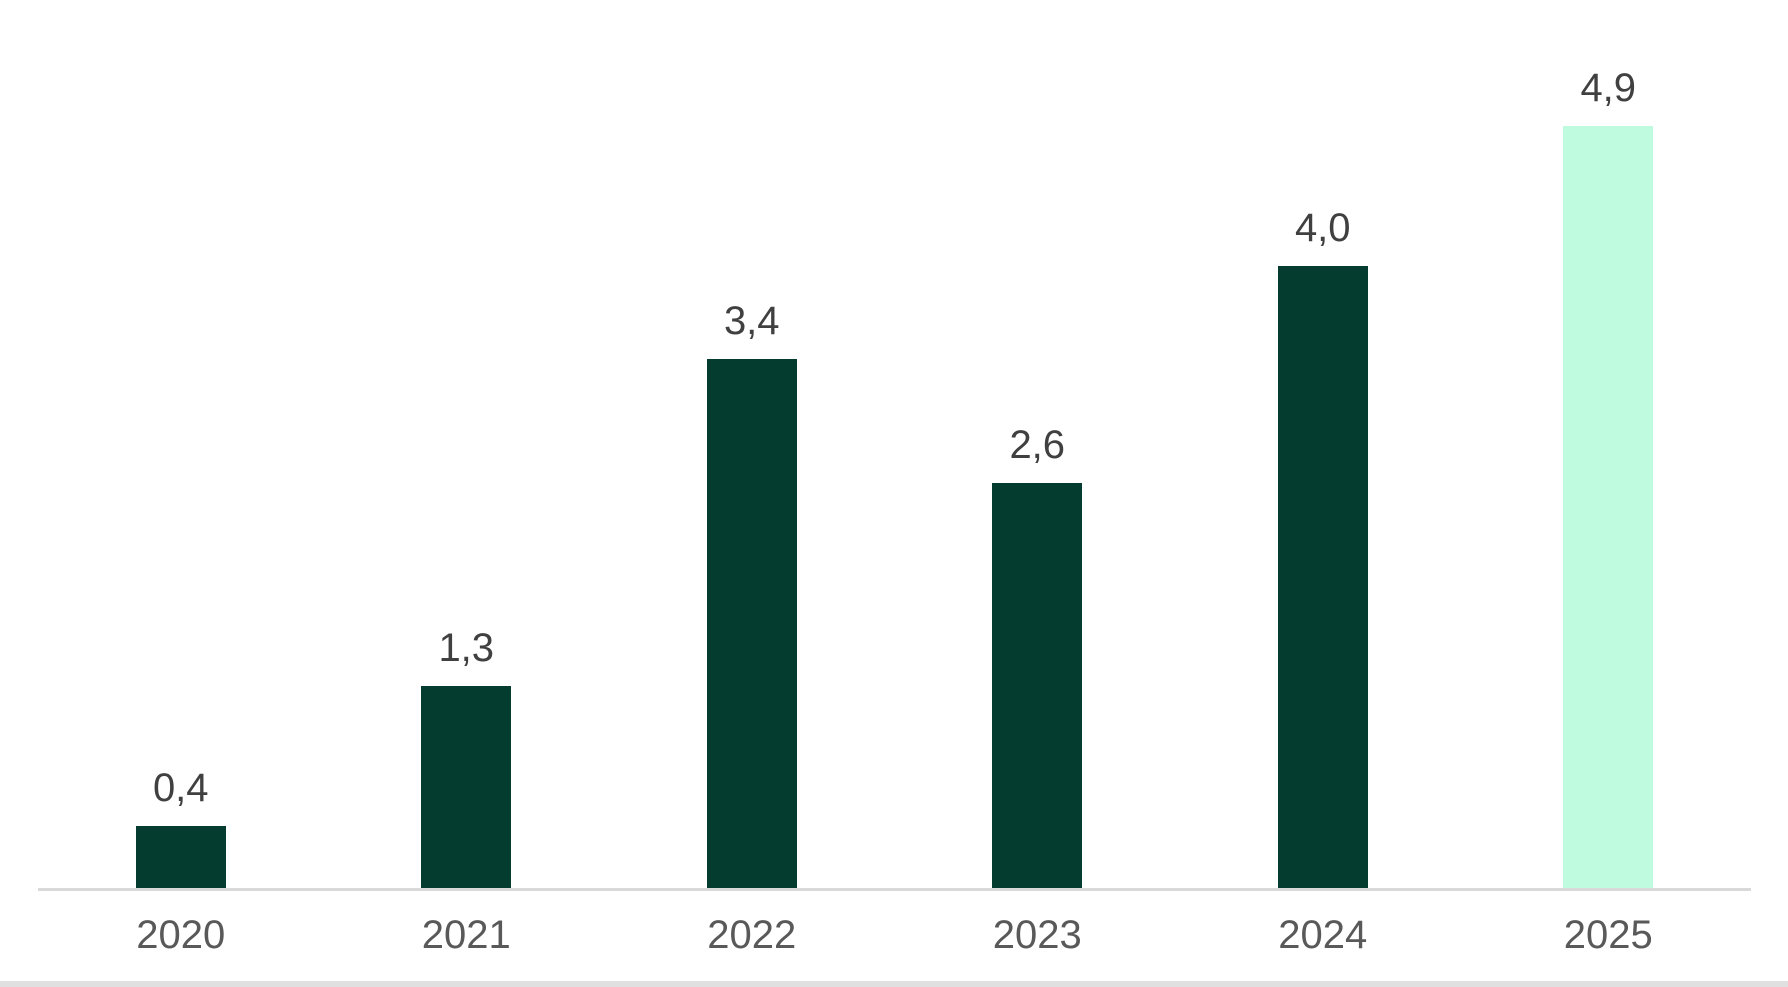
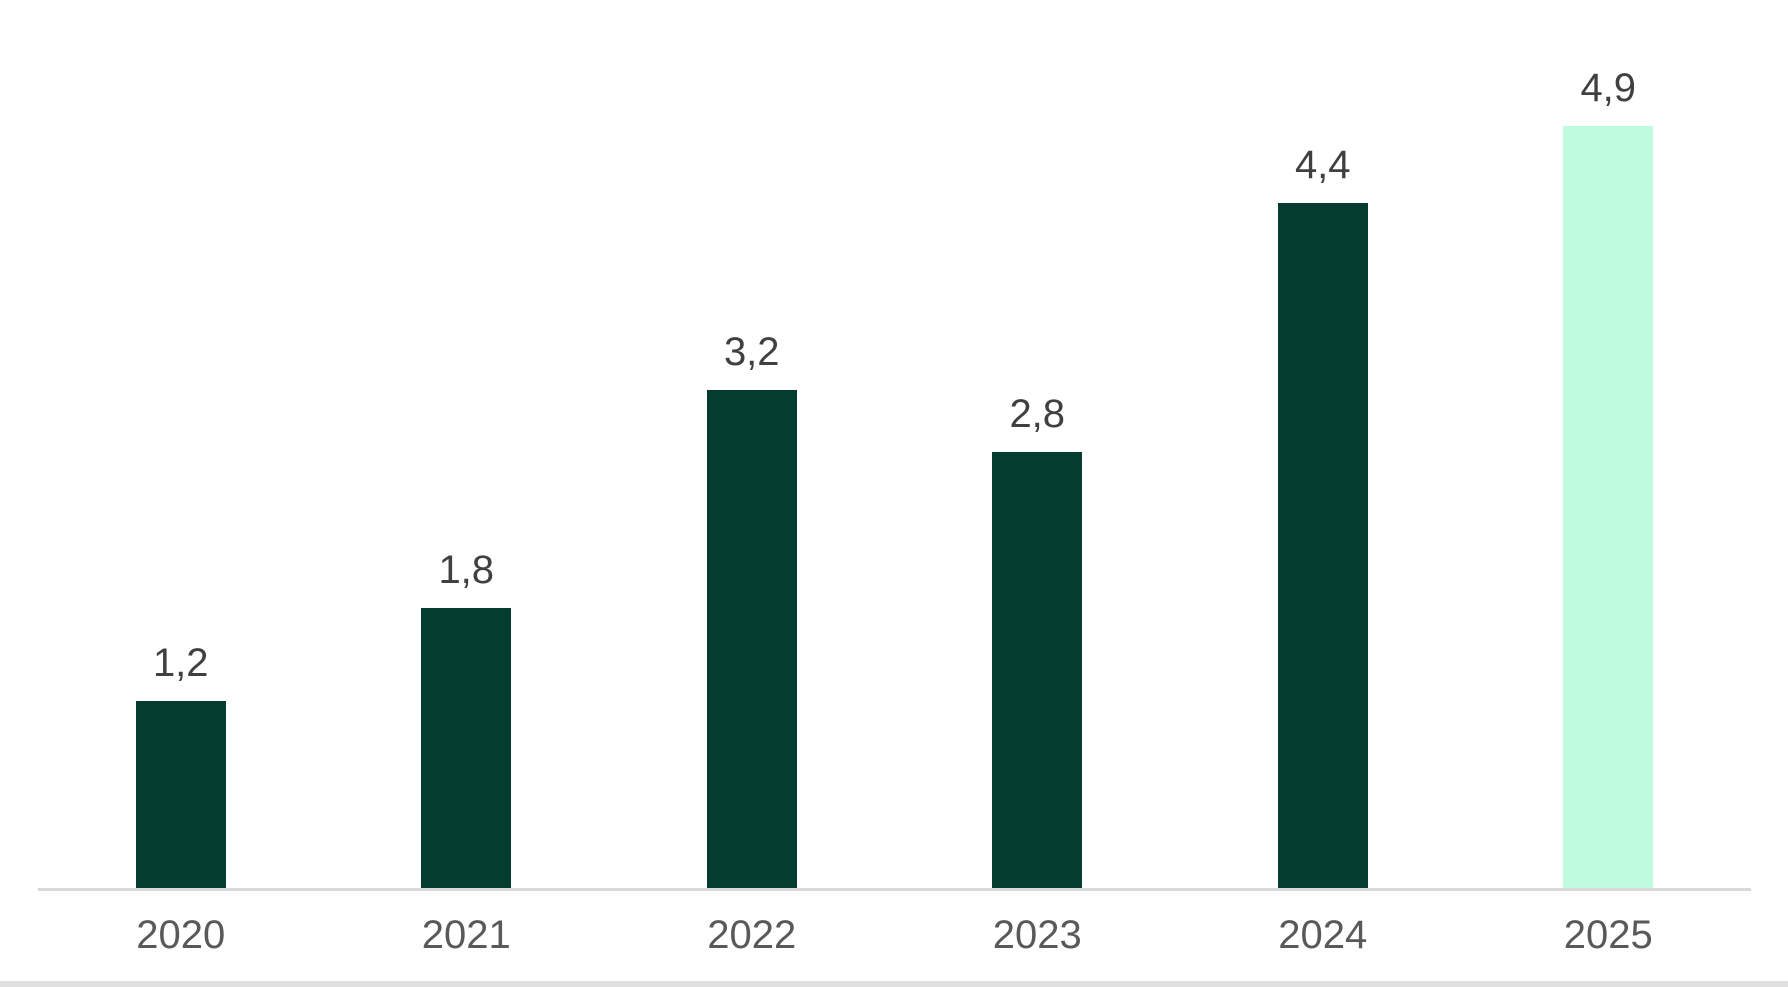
2020: 0,4 -> 1,2
2021: 1,3 -> 1,8
2022: 3,4 -> 3,2
2023: 2,6 -> 2,8
2024: 4,0 -> 4,4
